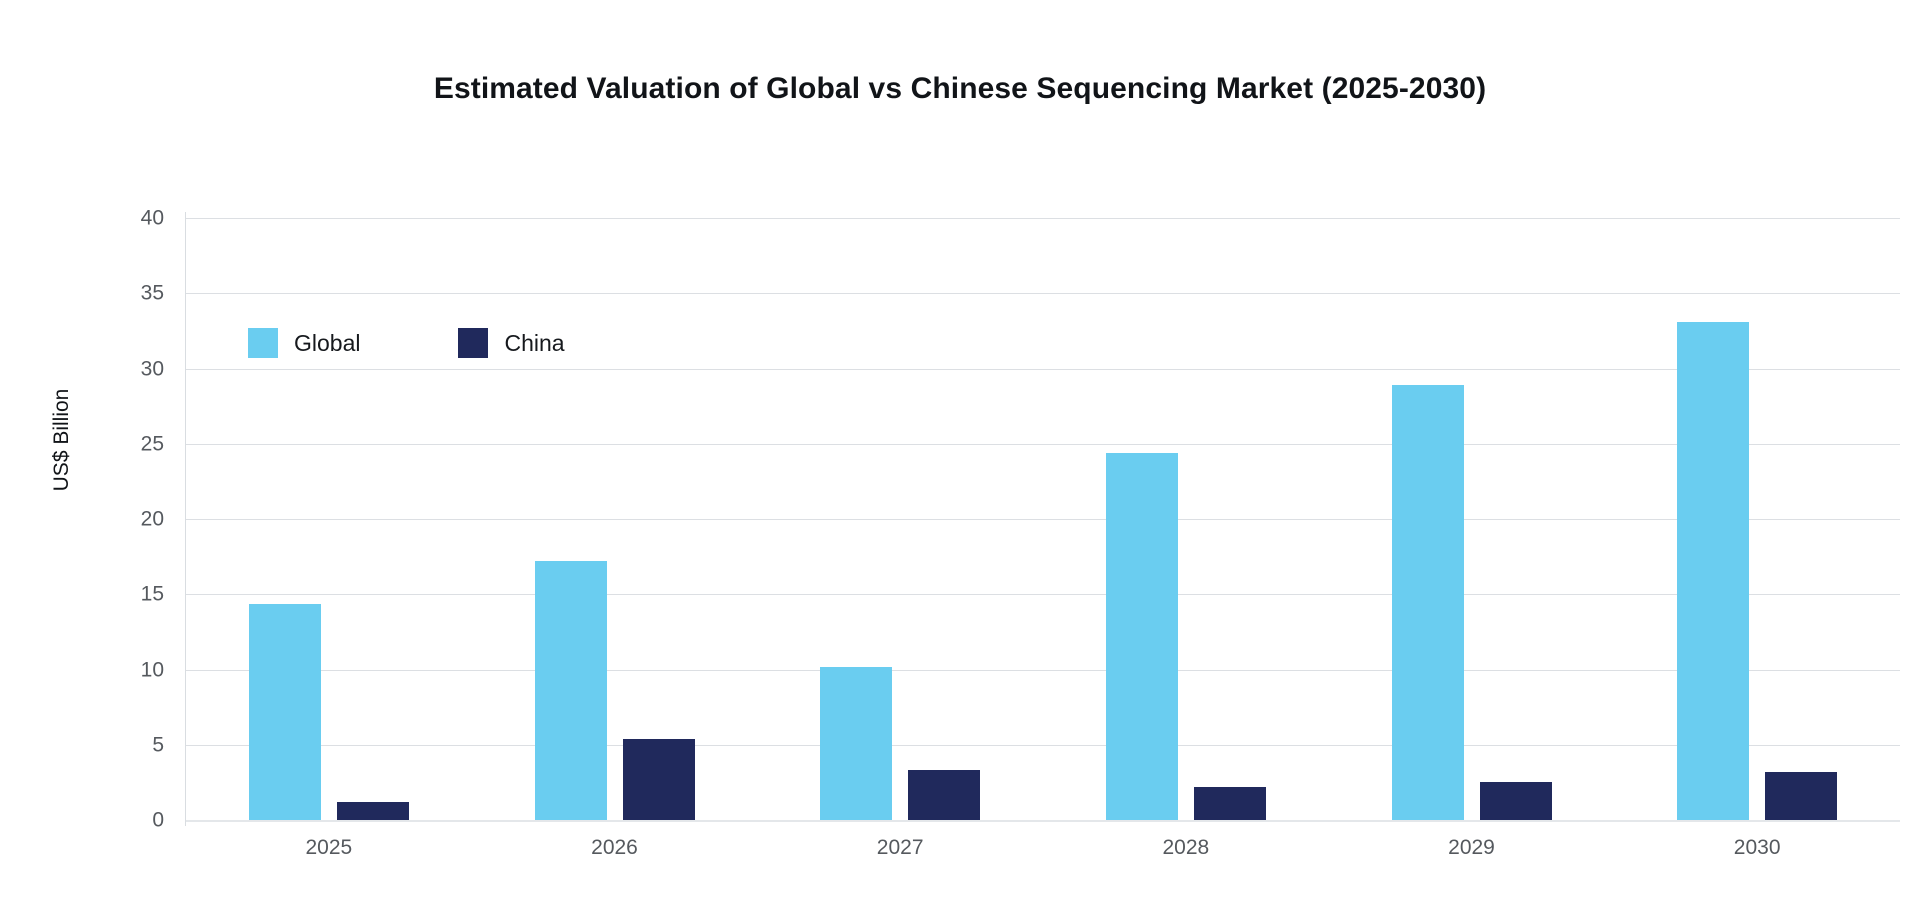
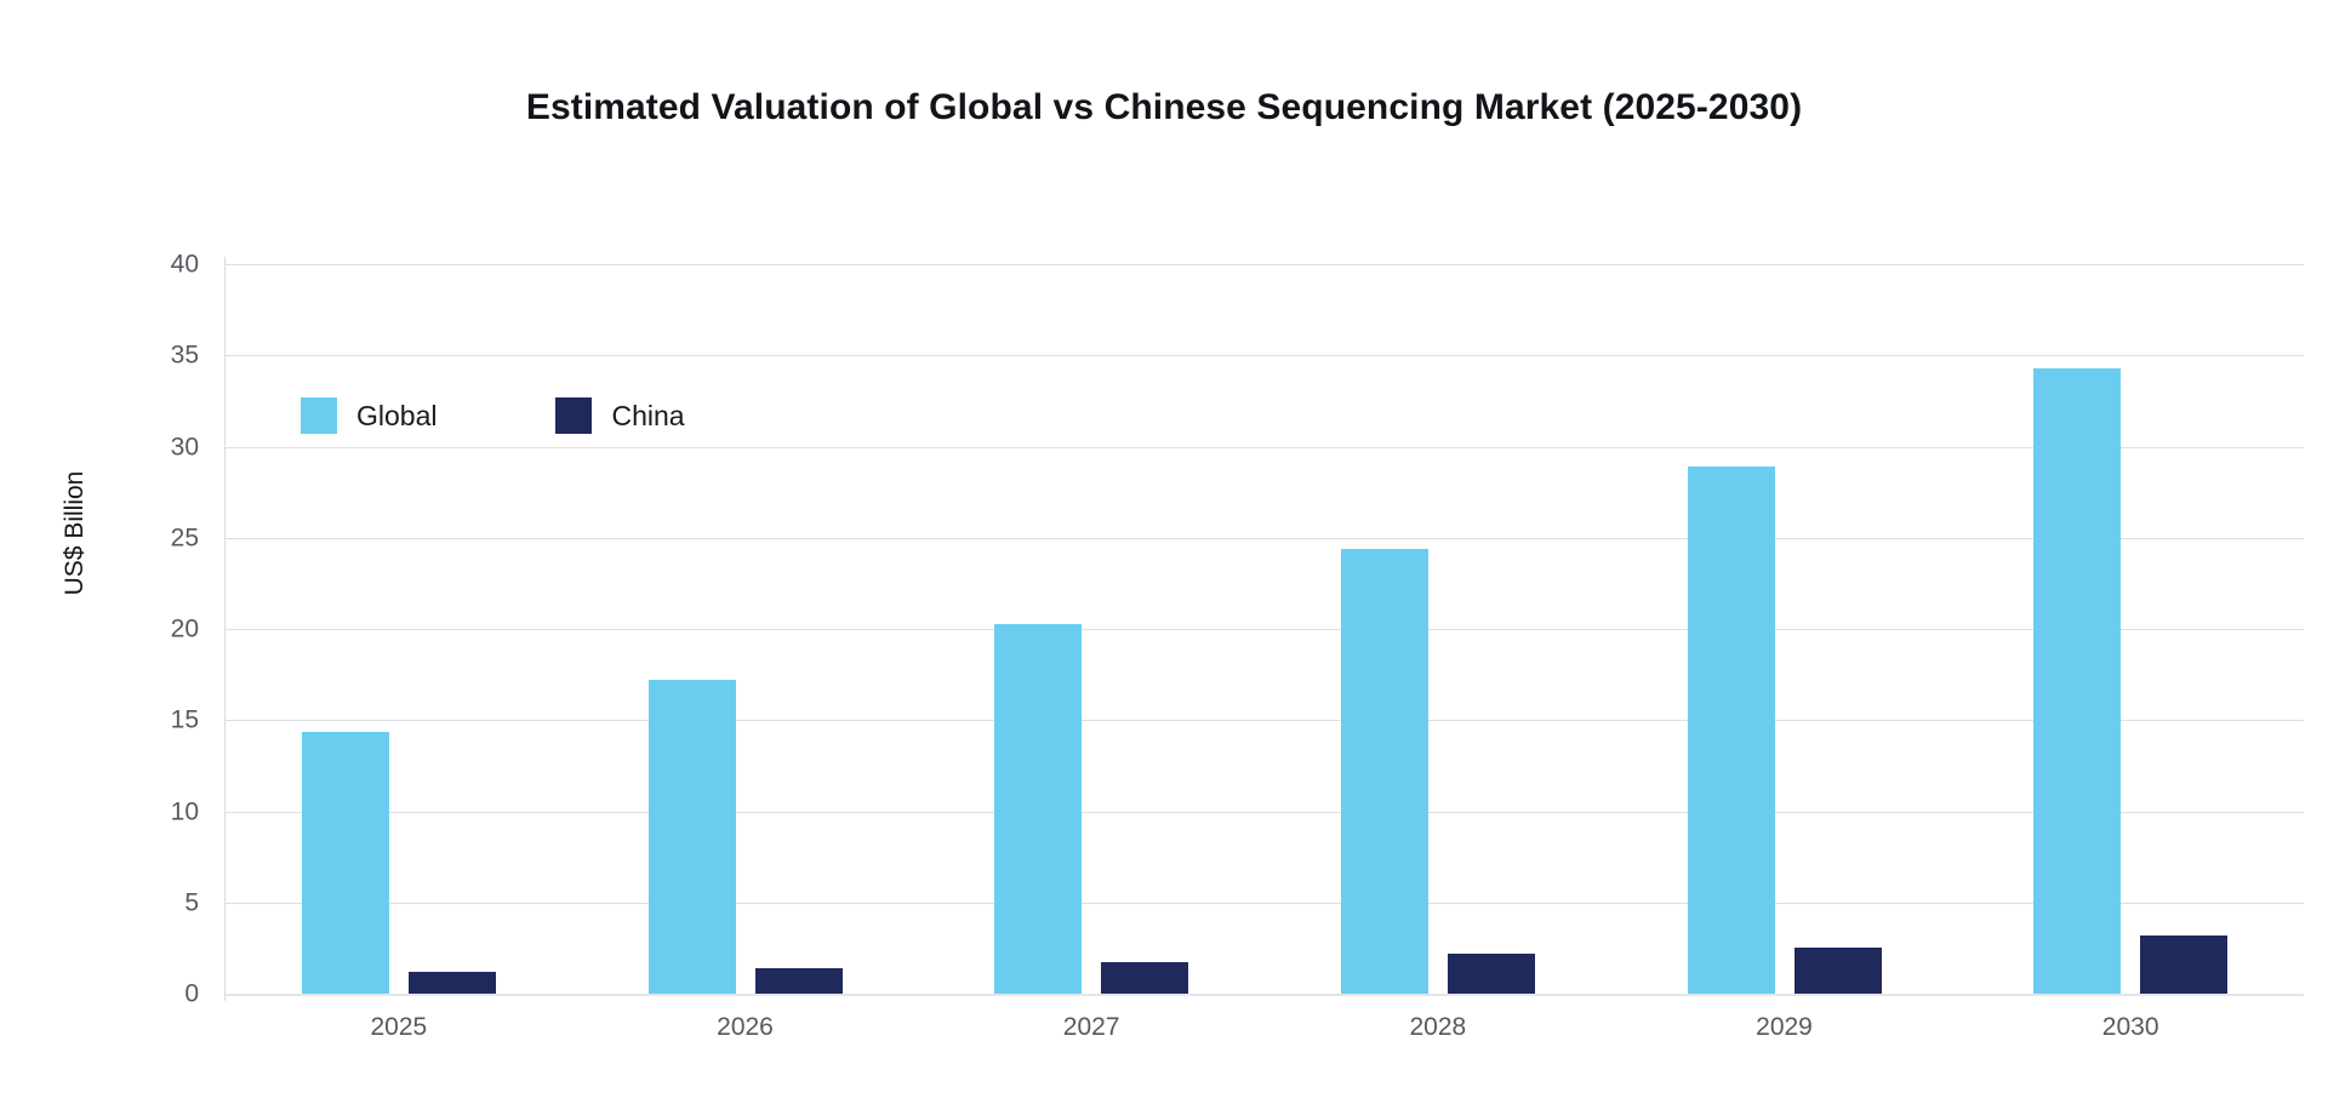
China/2026: 5.4 -> 1.4
Global/2027: 10.2 -> 20.2
China/2027: 3.3 -> 1.8
Global/2030: 33.1 -> 34.3
